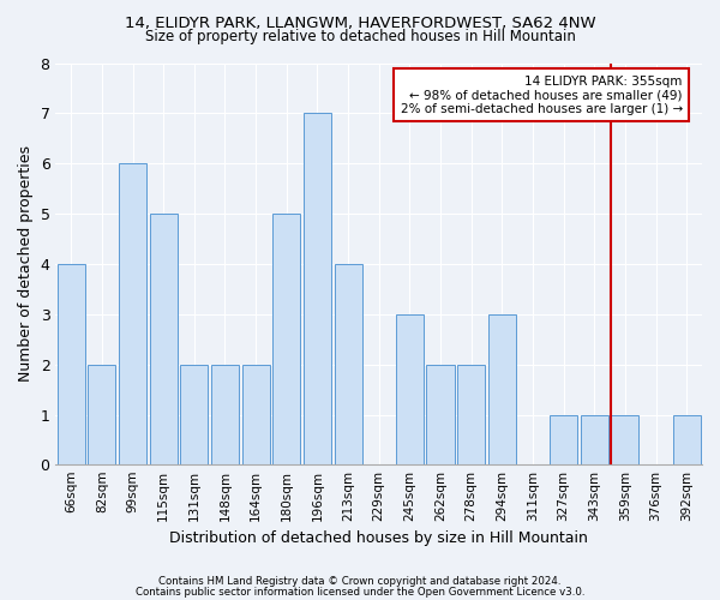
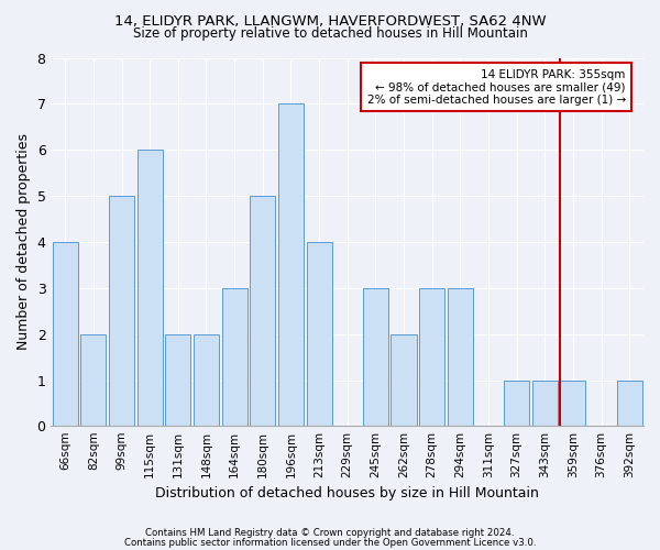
99sqm: 6 -> 5
115sqm: 5 -> 6
164sqm: 2 -> 3
278sqm: 2 -> 3
